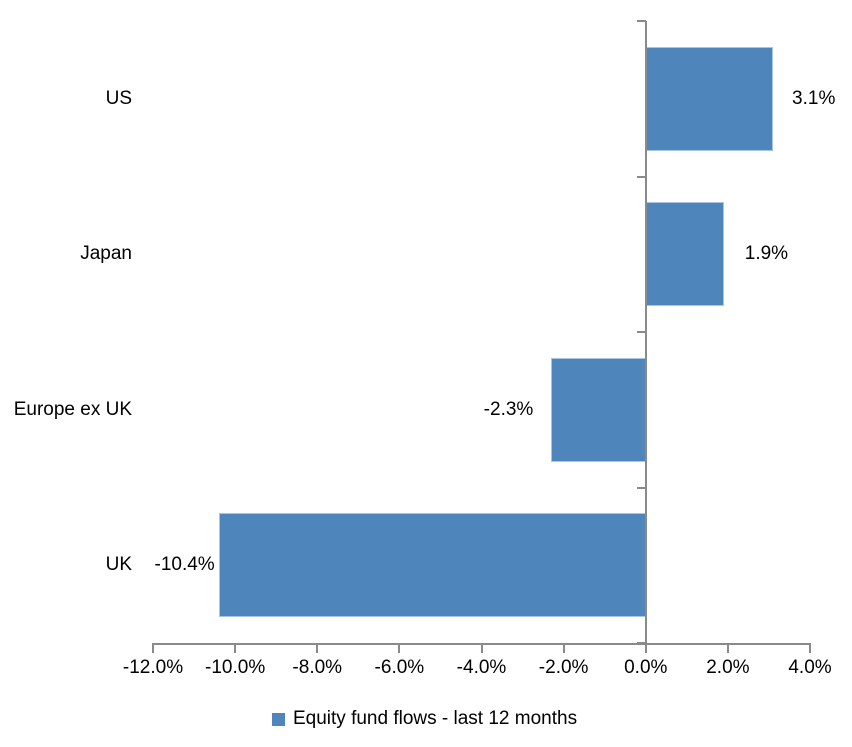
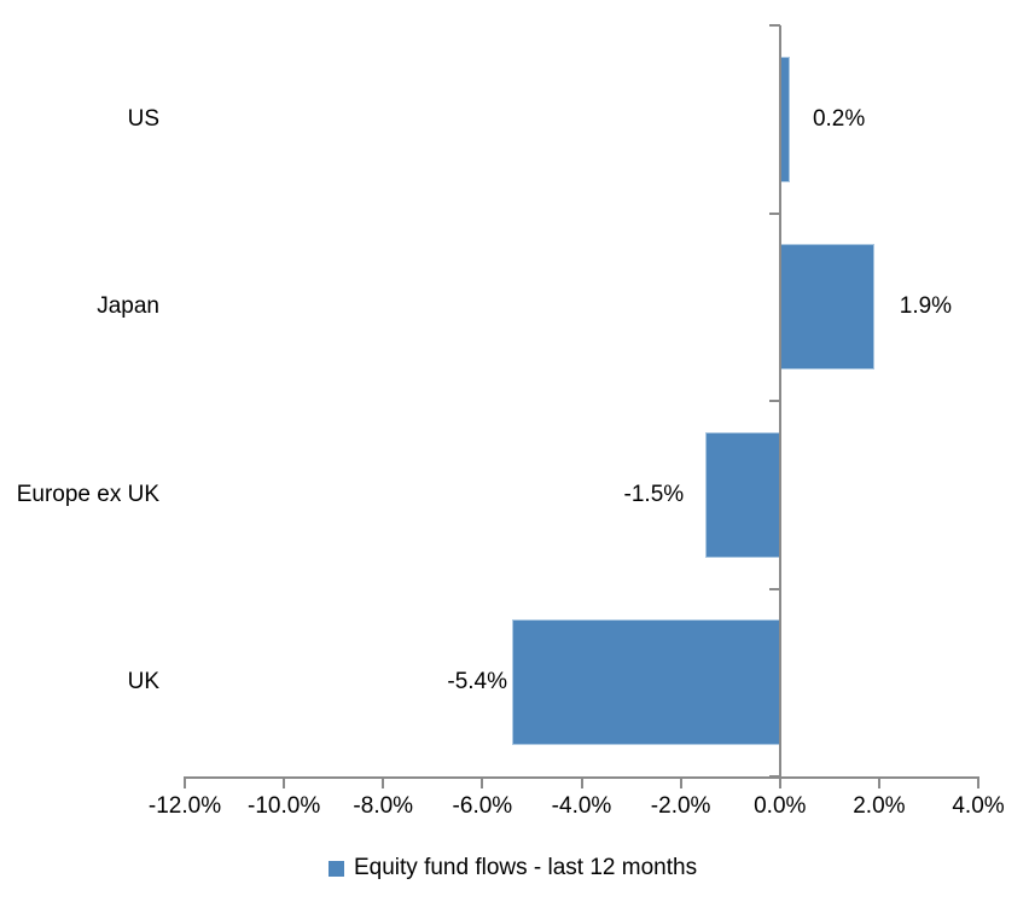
US: 3.1% -> 0.2%
Europe ex UK: -2.3% -> -1.5%
UK: -10.4% -> -5.4%
